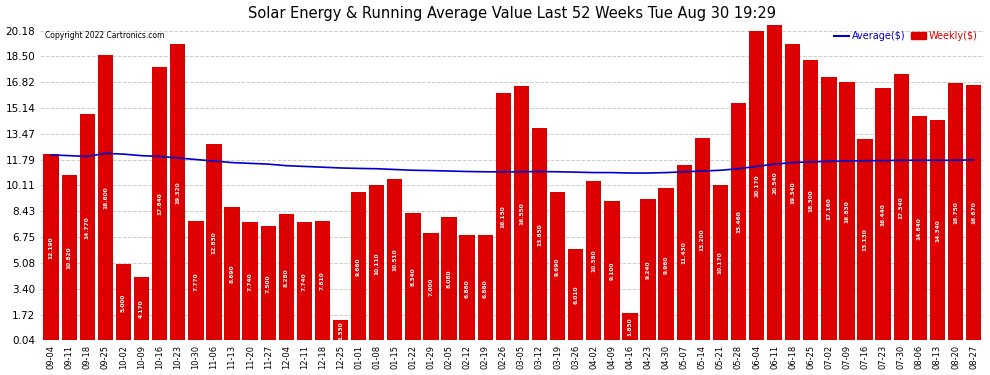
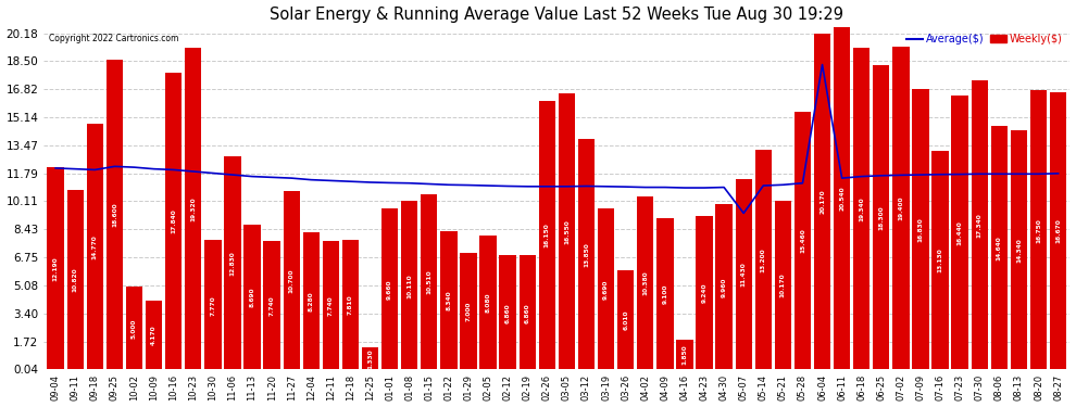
Weekly($)/11-27: 7.5 -> 10.7
Average($)/05-07: 11.0 -> 9.4
Average($)/06-04: 11.3 -> 18.3
Weekly($)/07-02: 17.2 -> 19.4
